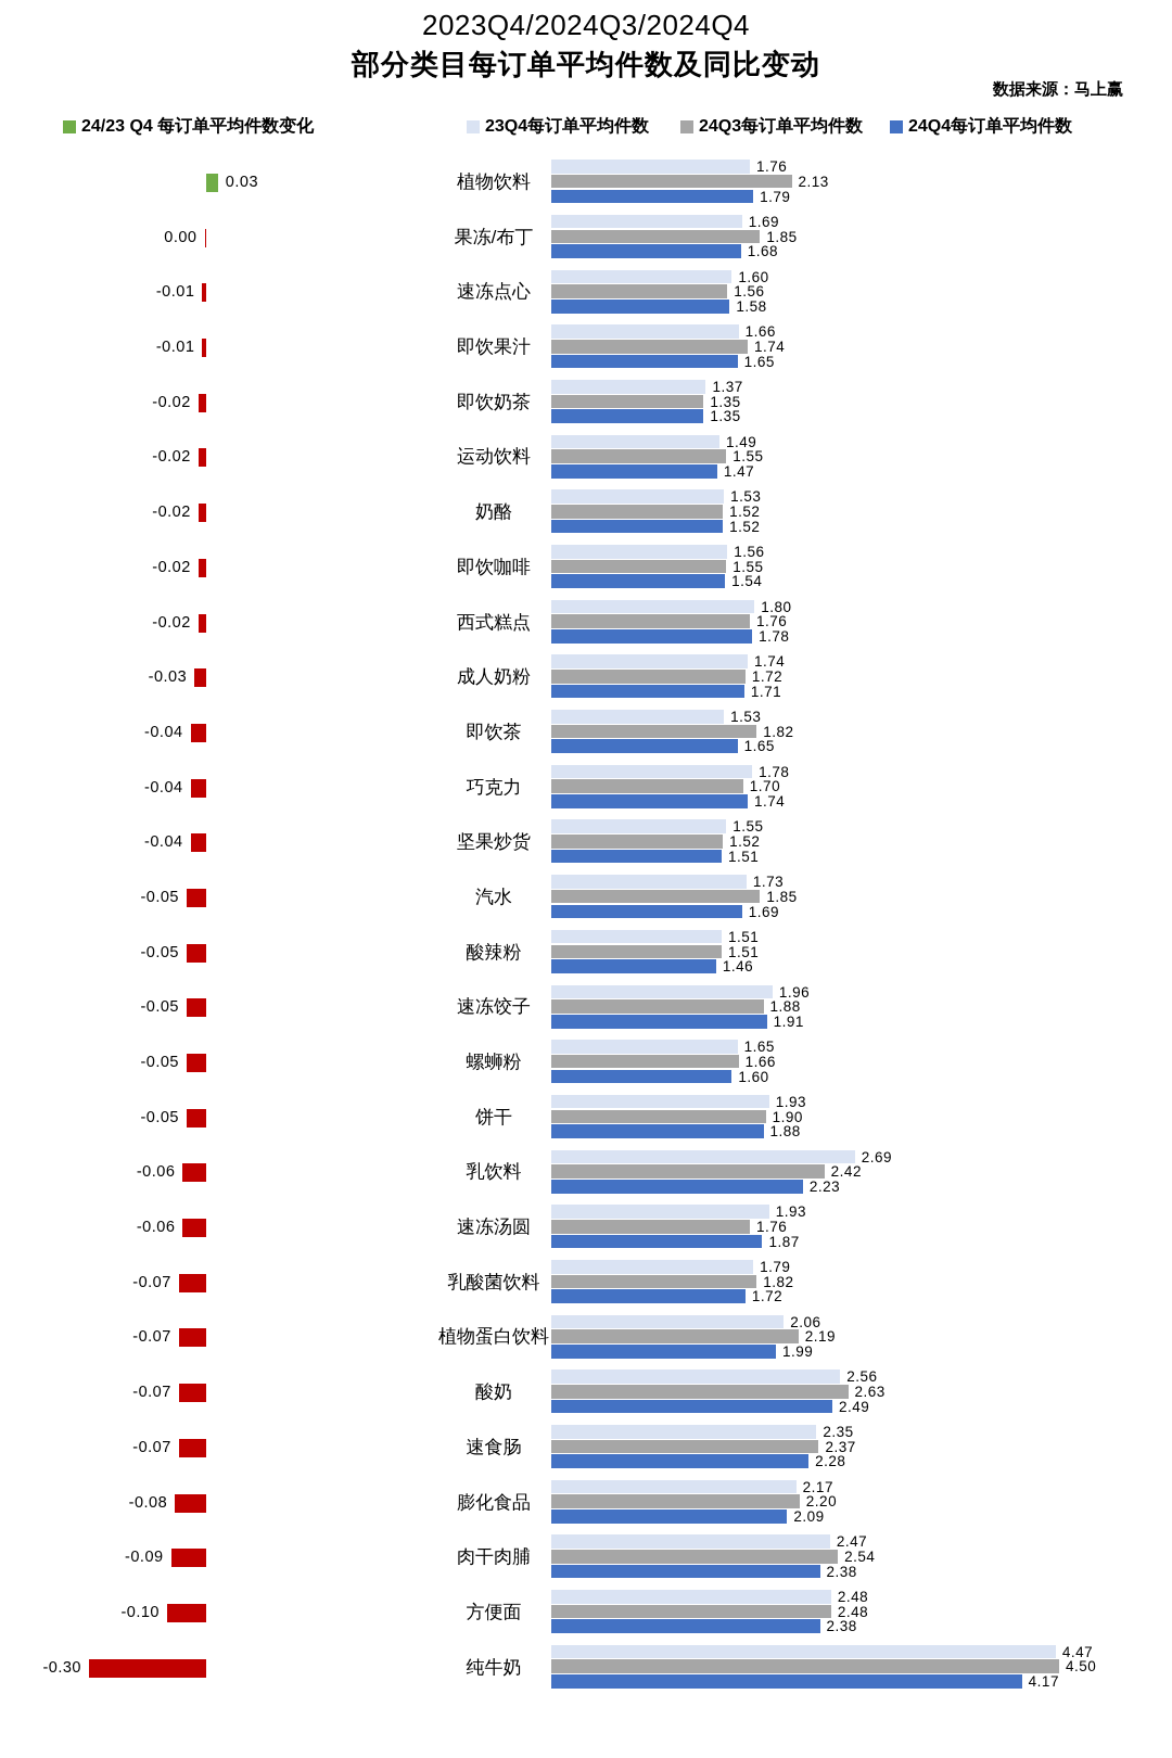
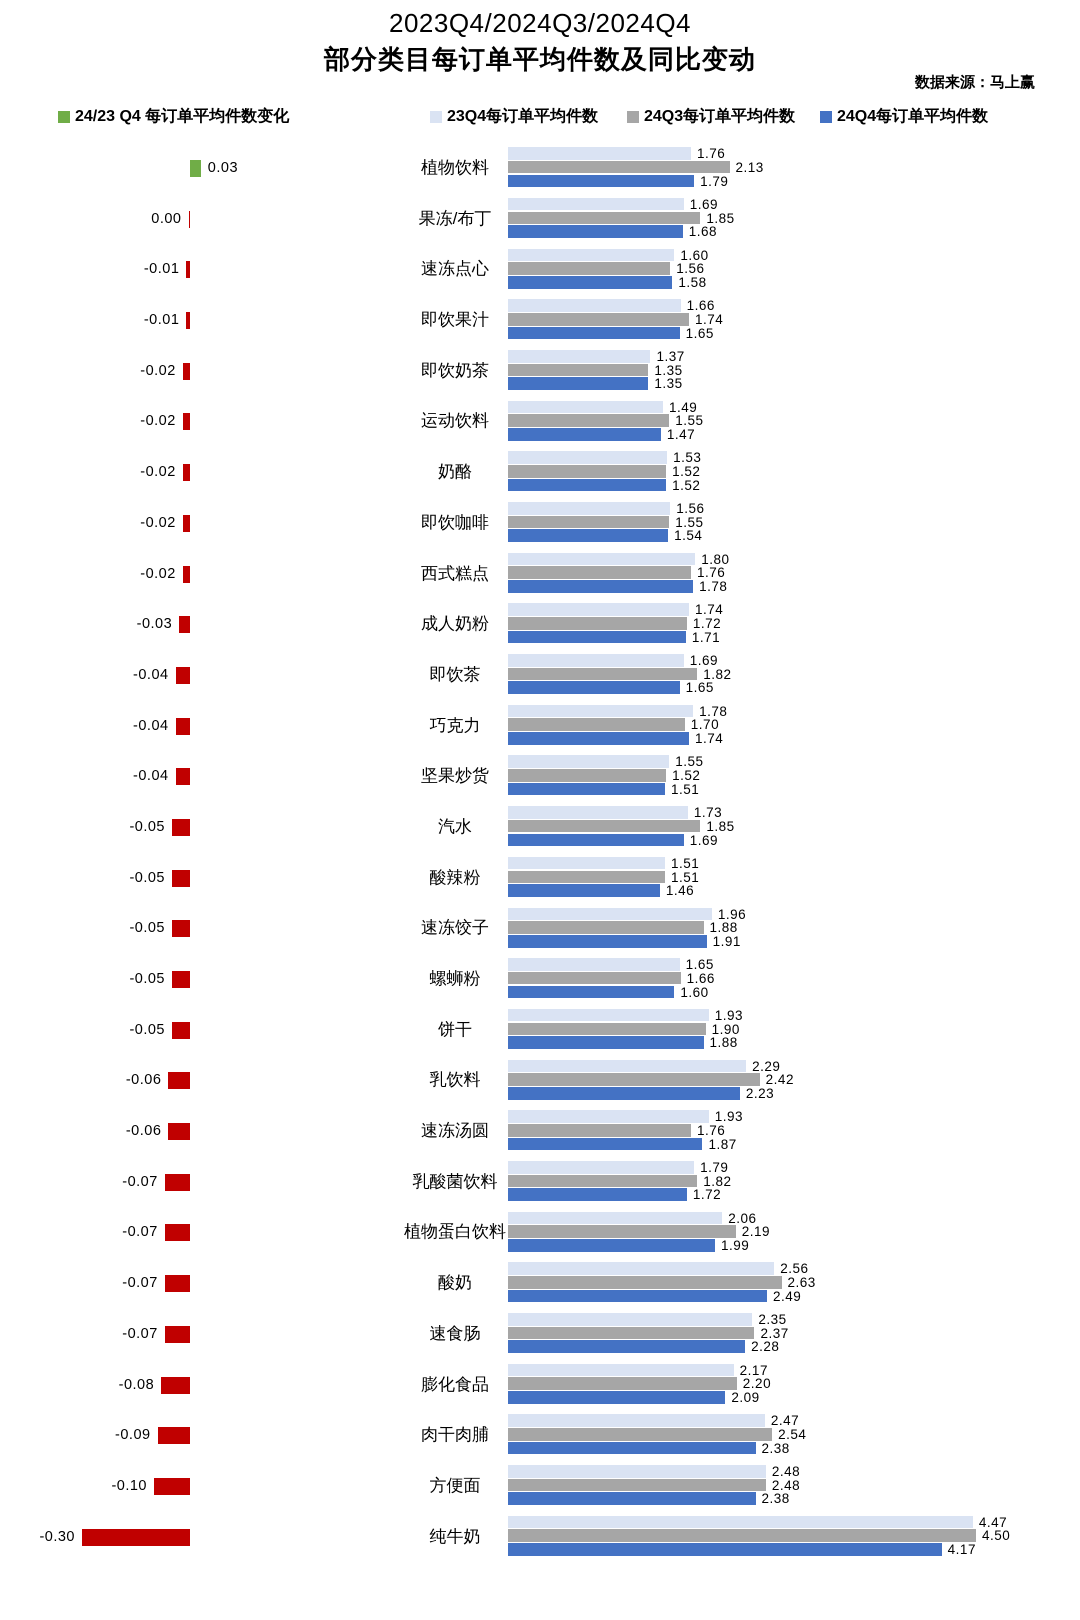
23Q4每订单平均件数/即饮茶: 1.53 -> 1.69
23Q4每订单平均件数/乳饮料: 2.69 -> 2.29
